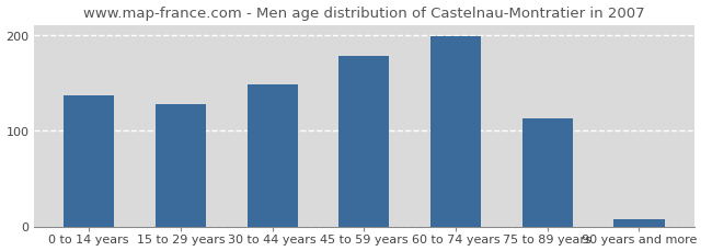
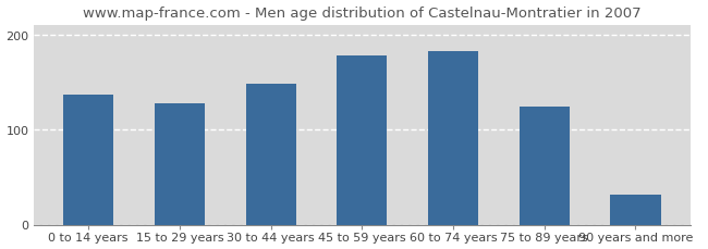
60 to 74 years: 198 -> 182
75 to 89 years: 113 -> 124
90 years and more: 8 -> 32
